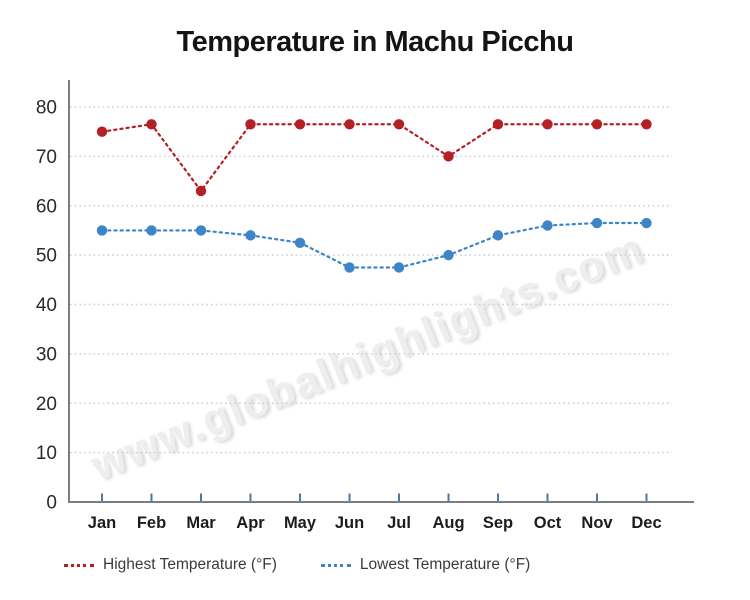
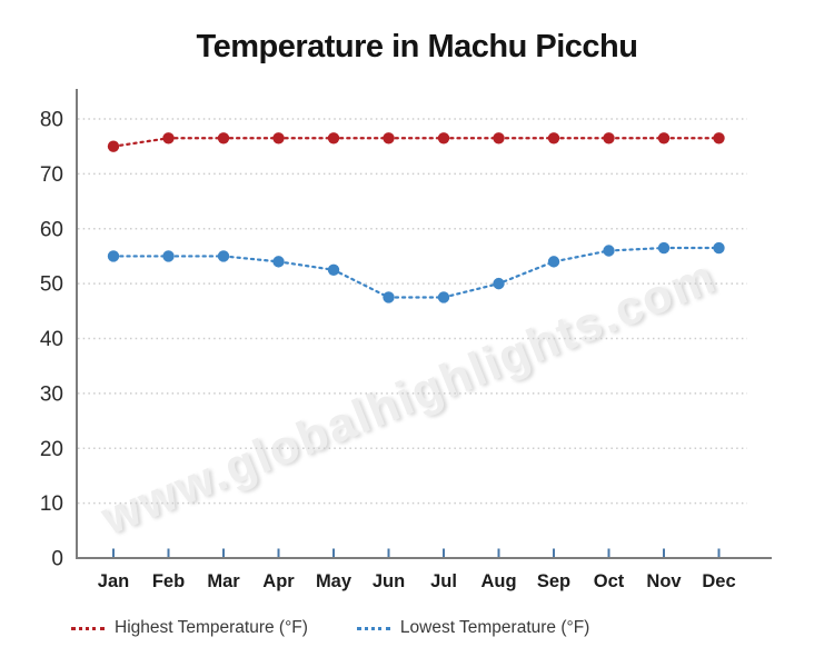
Highest Temperature (°F)/Mar: 63 -> 76
Highest Temperature (°F)/Aug: 70 -> 76
